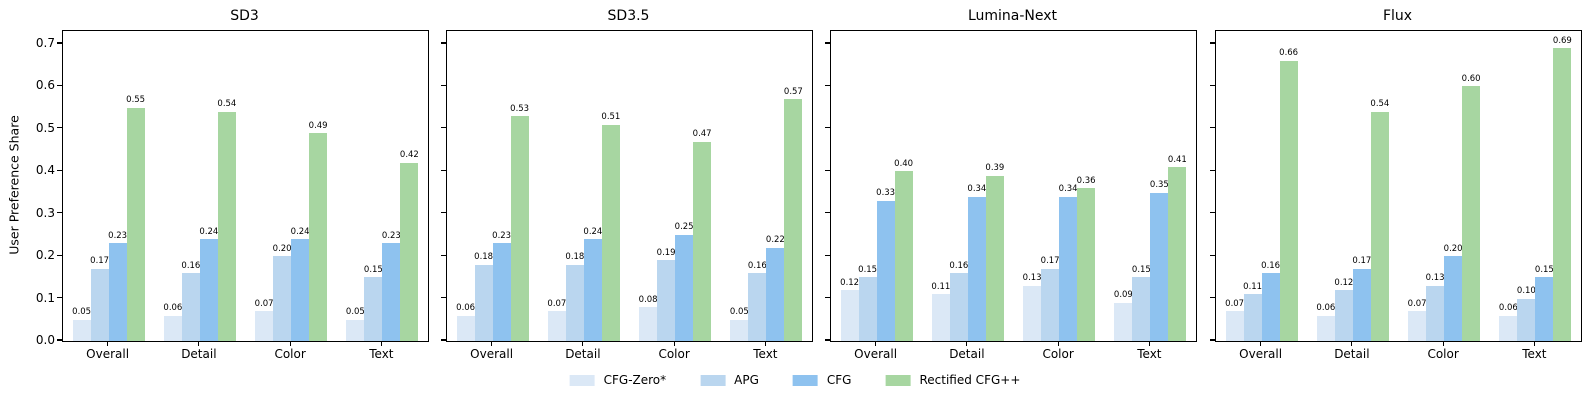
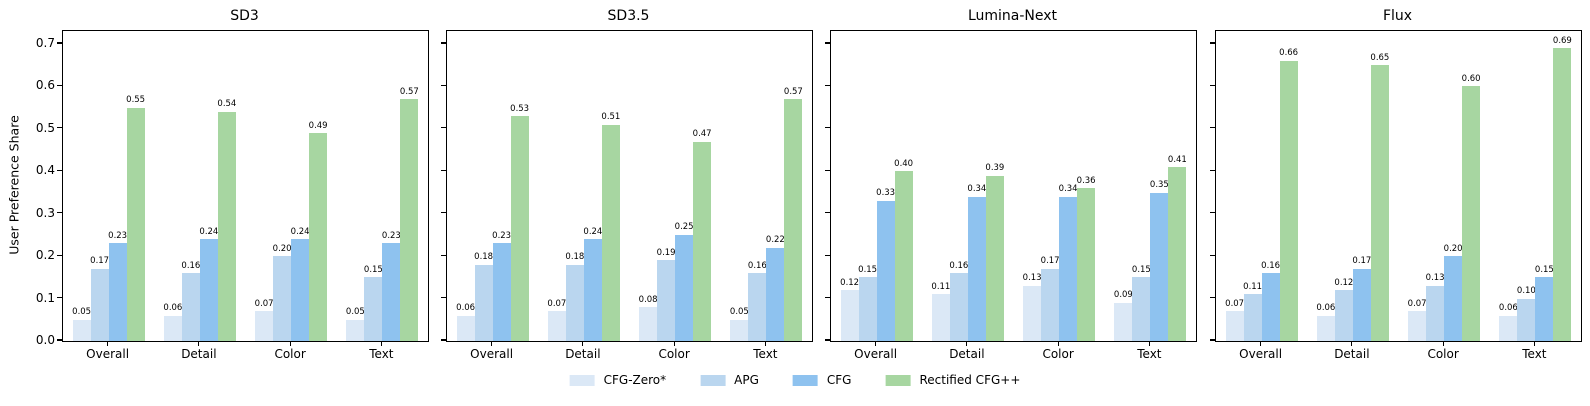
SD3/Rectified CFG++/Text: 0.42 -> 0.57
Flux/Rectified CFG++/Detail: 0.54 -> 0.65
